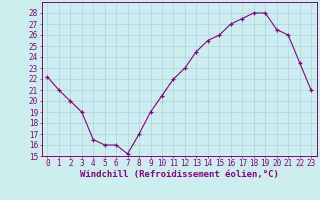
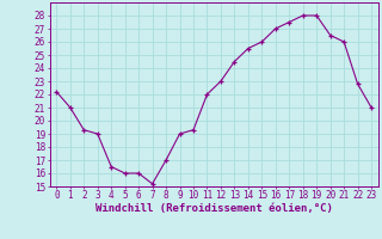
2: 20.0 -> 19.3
10: 20.5 -> 19.3
22: 23.5 -> 22.8
